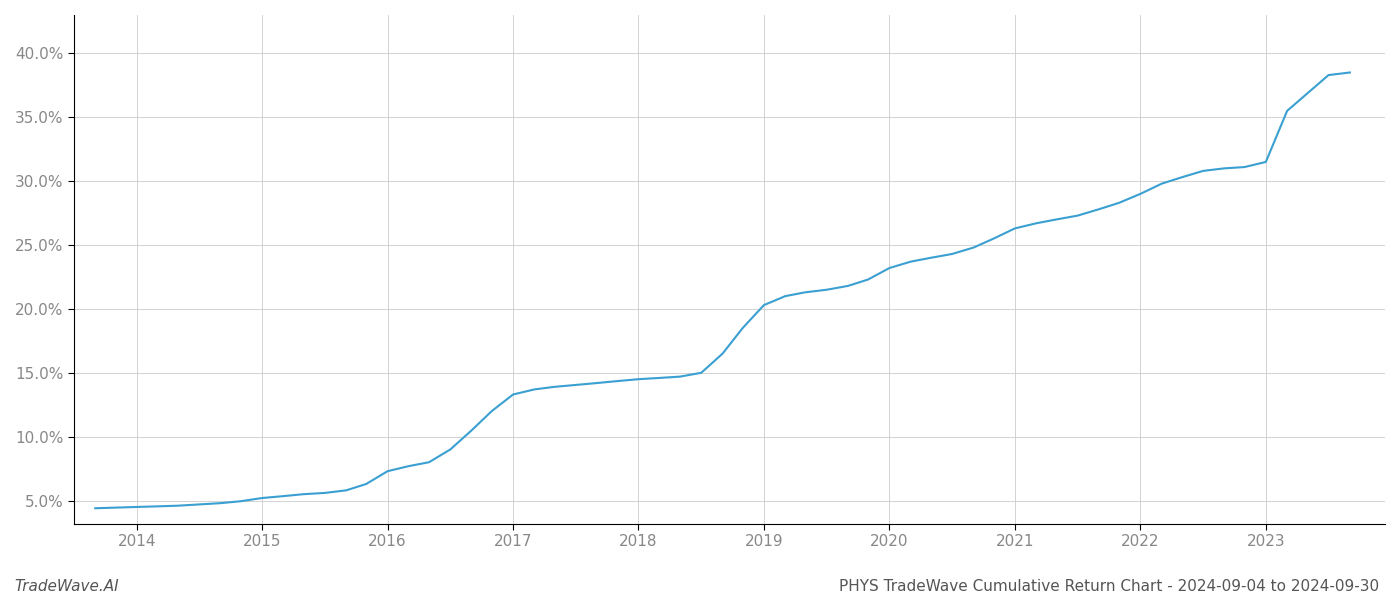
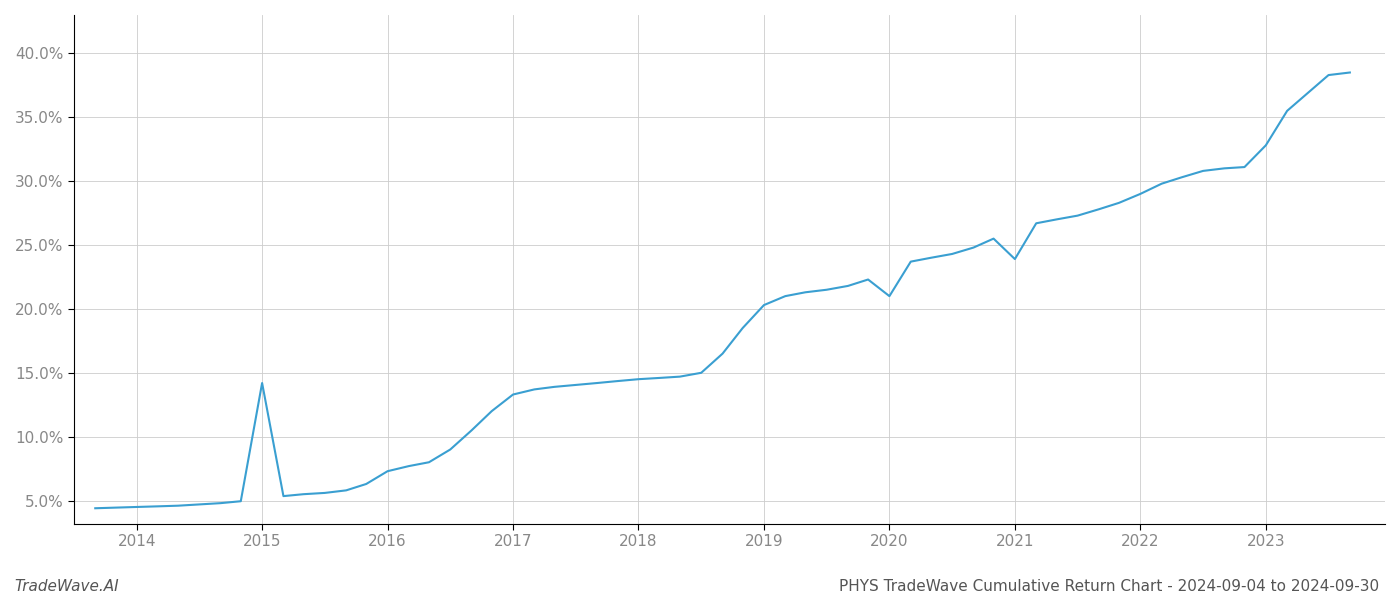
2015: 5.2% -> 14.2%
2020: 23.2% -> 21.0%
2021: 26.3% -> 23.9%
2023: 31.5% -> 32.8%
